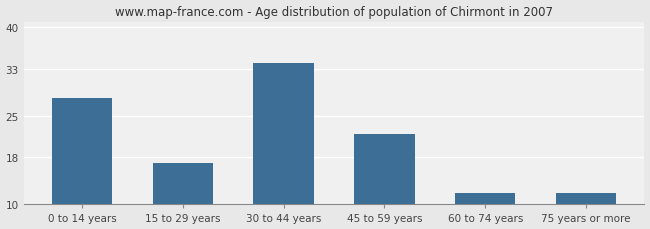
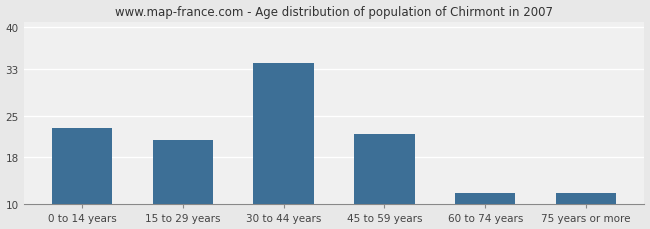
0 to 14 years: 28 -> 23
15 to 29 years: 17 -> 21
